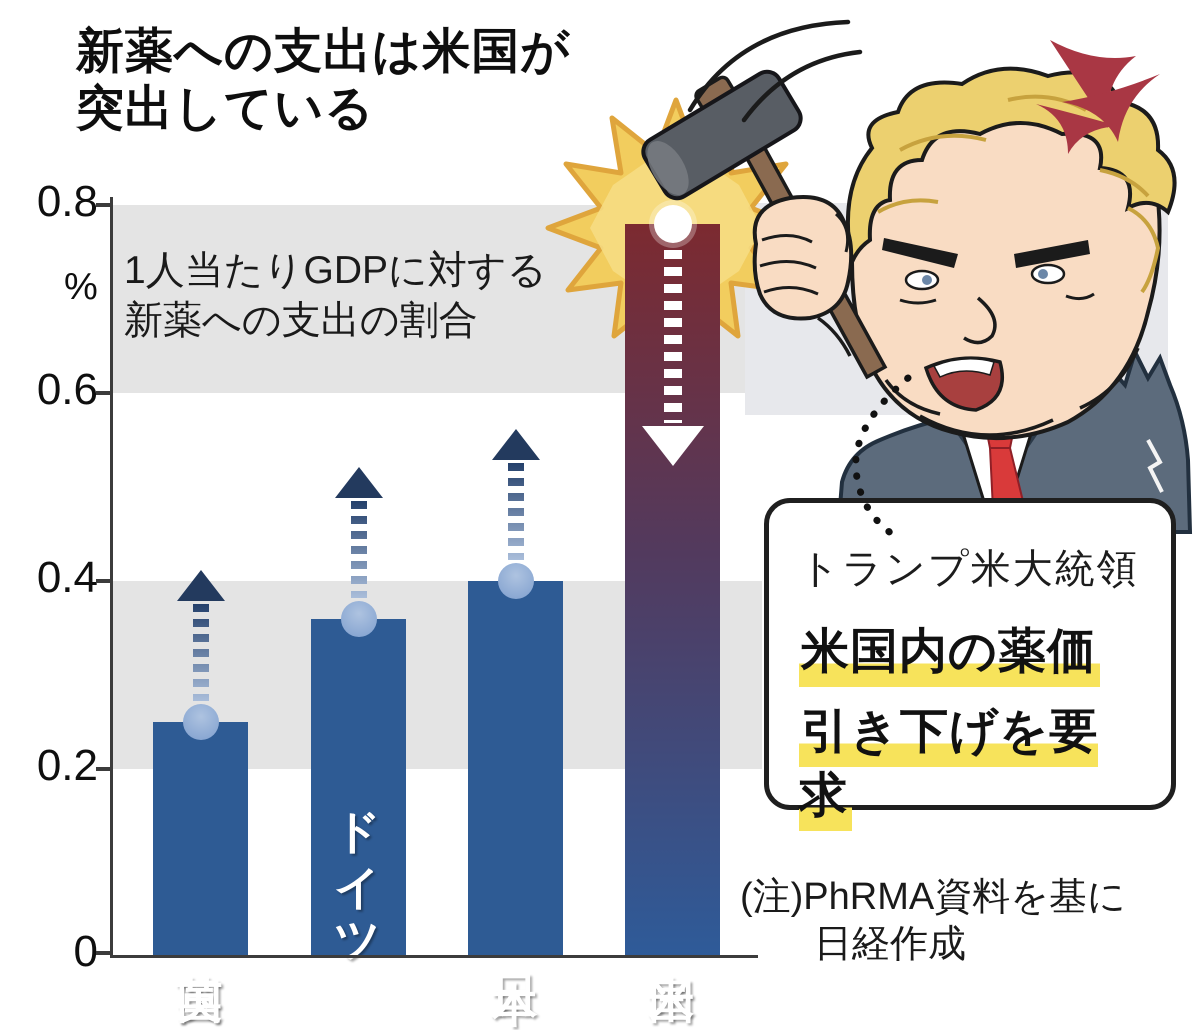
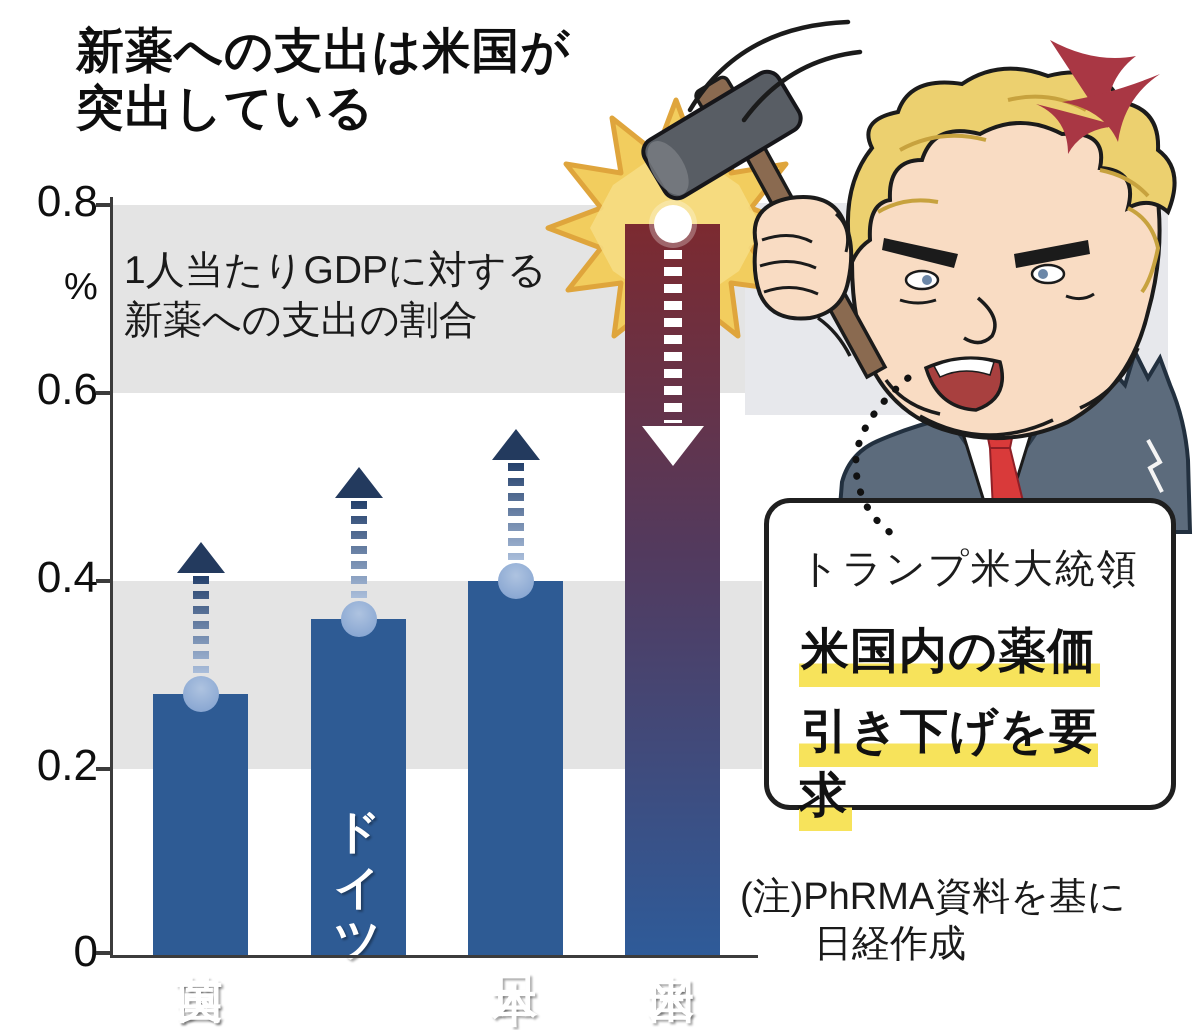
英国: 0.25 -> 0.28
